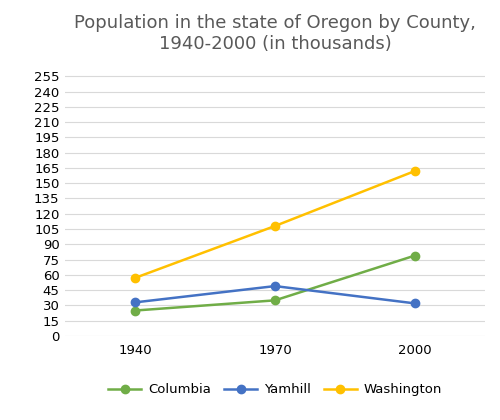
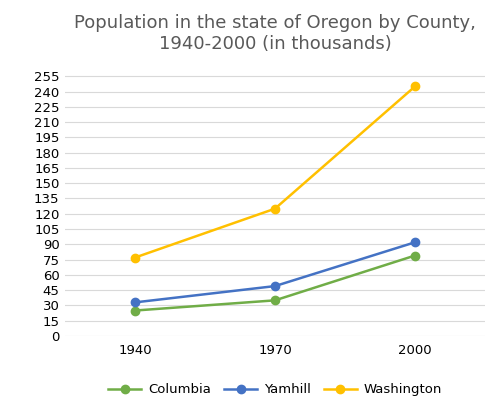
Washington/1940: 57 -> 77
Washington/1970: 108 -> 125
Yamhill/2000: 32 -> 92
Washington/2000: 162 -> 245
